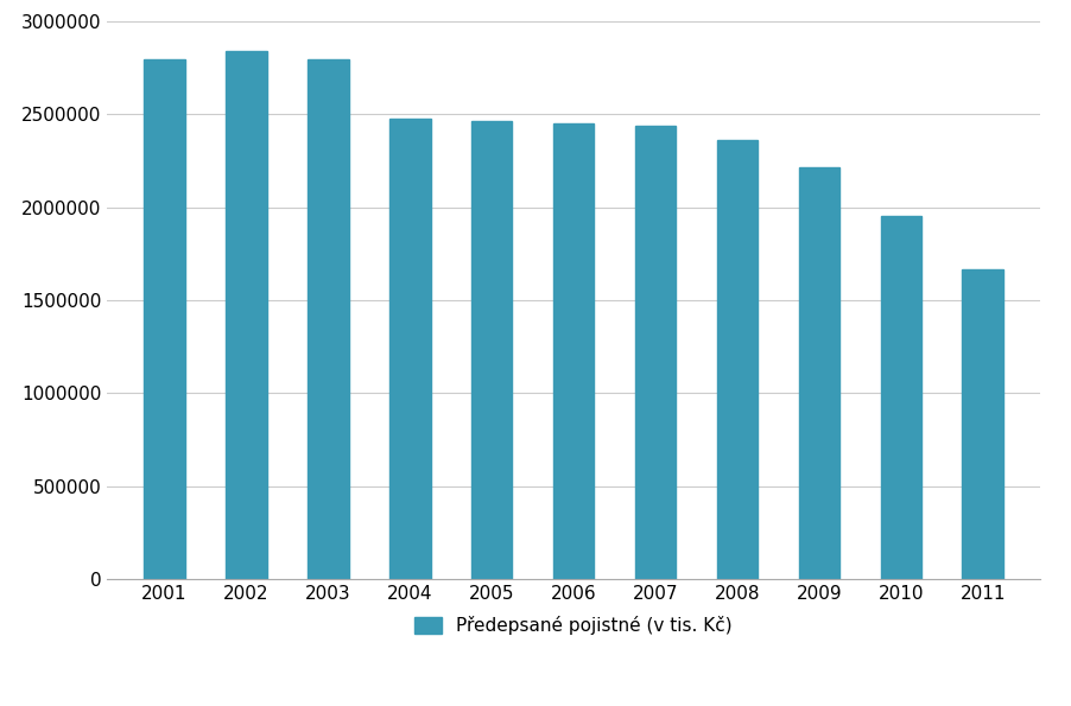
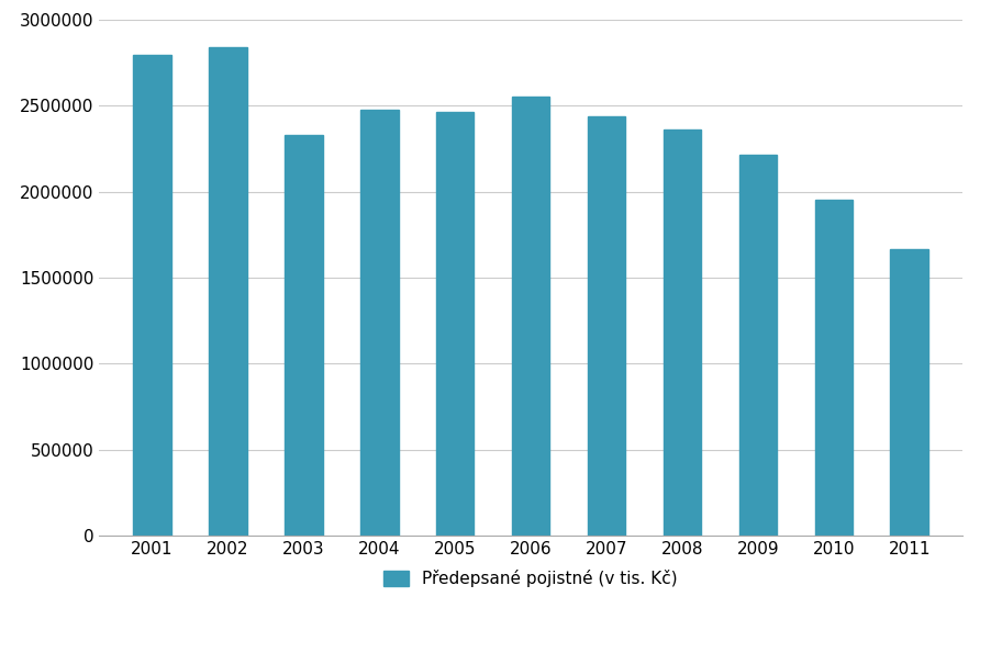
2003: 2800000 -> 2330000
2006: 2450000 -> 2550000
